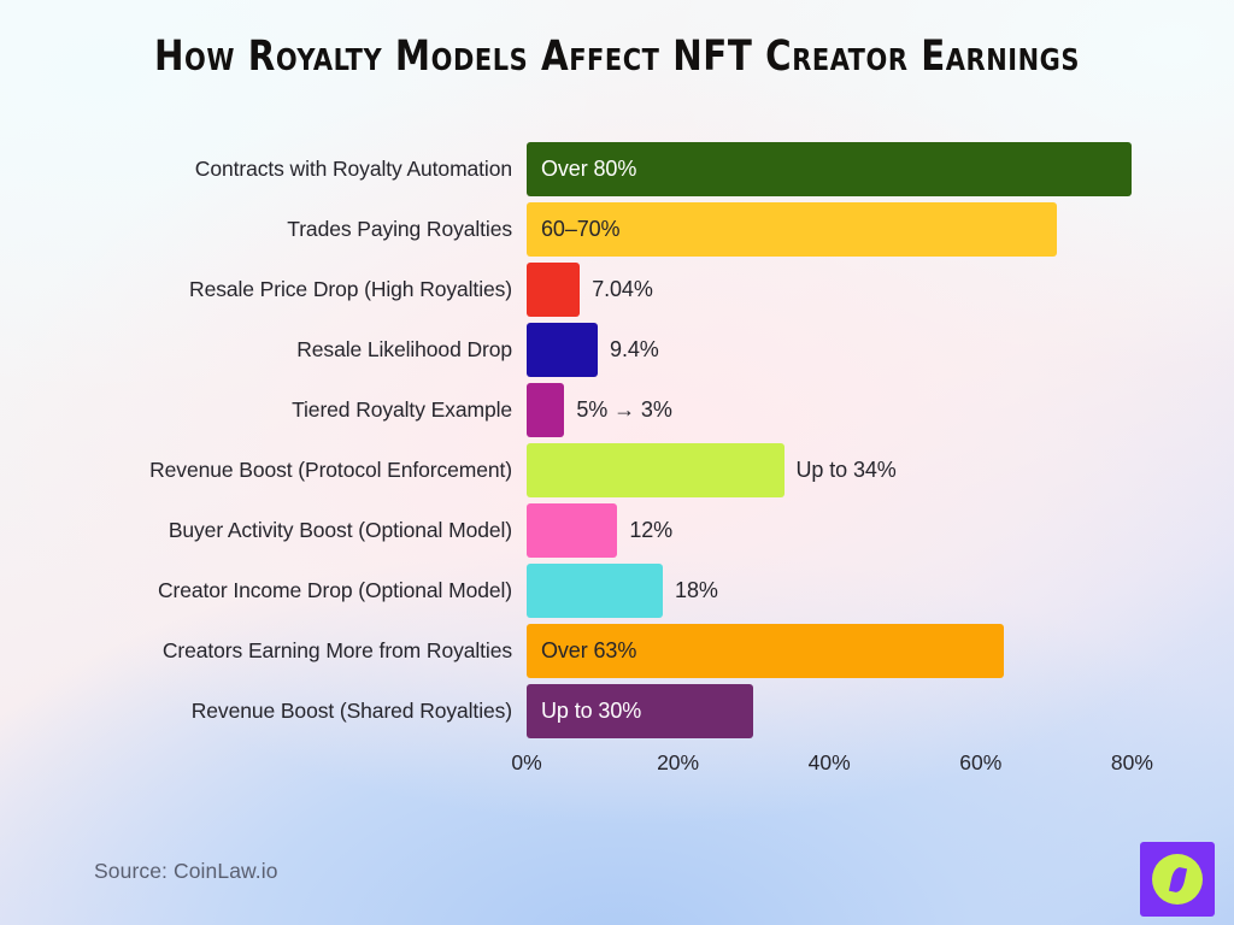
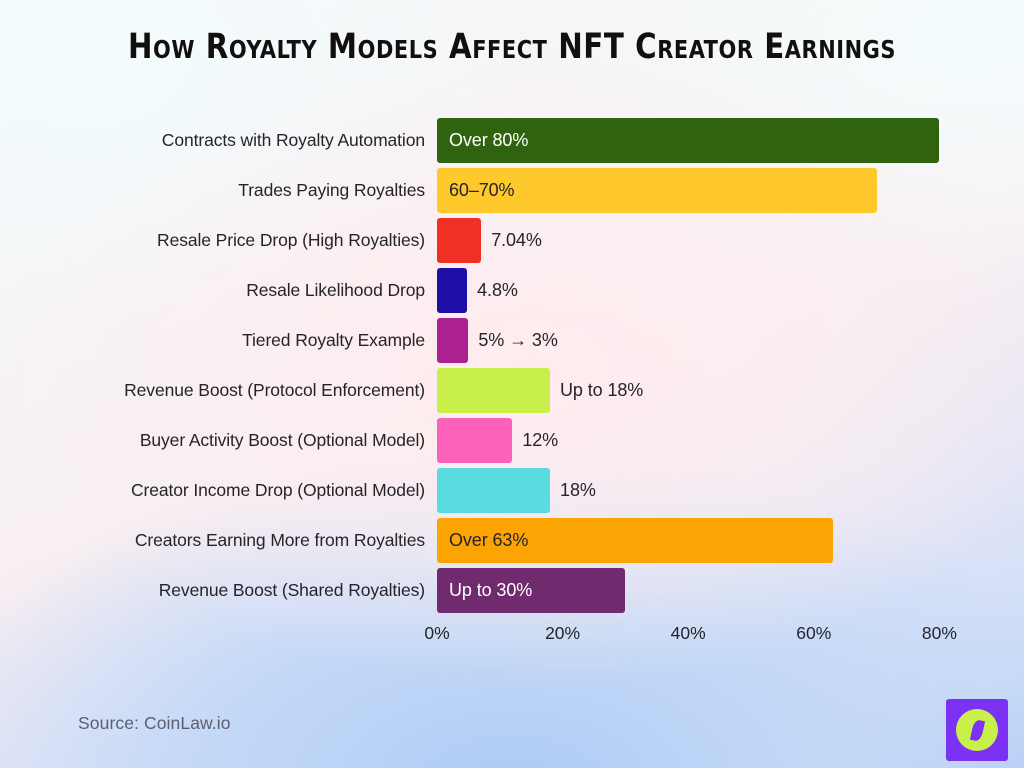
Resale Likelihood Drop: 9.4% -> 4.8%
Revenue Boost (Protocol Enforcement): 34% -> 18%
